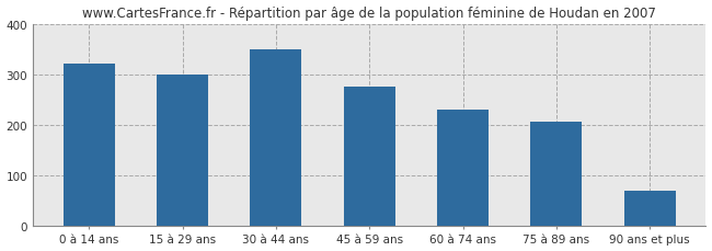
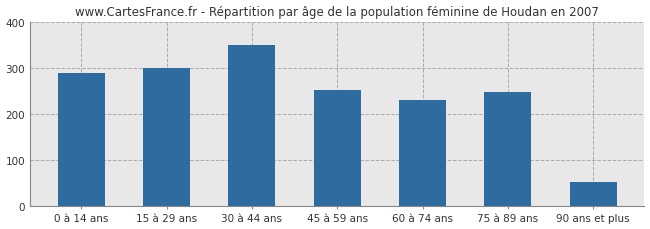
0 à 14 ans: 320 -> 288
45 à 59 ans: 275 -> 252
75 à 89 ans: 205 -> 246
90 ans et plus: 70 -> 52
